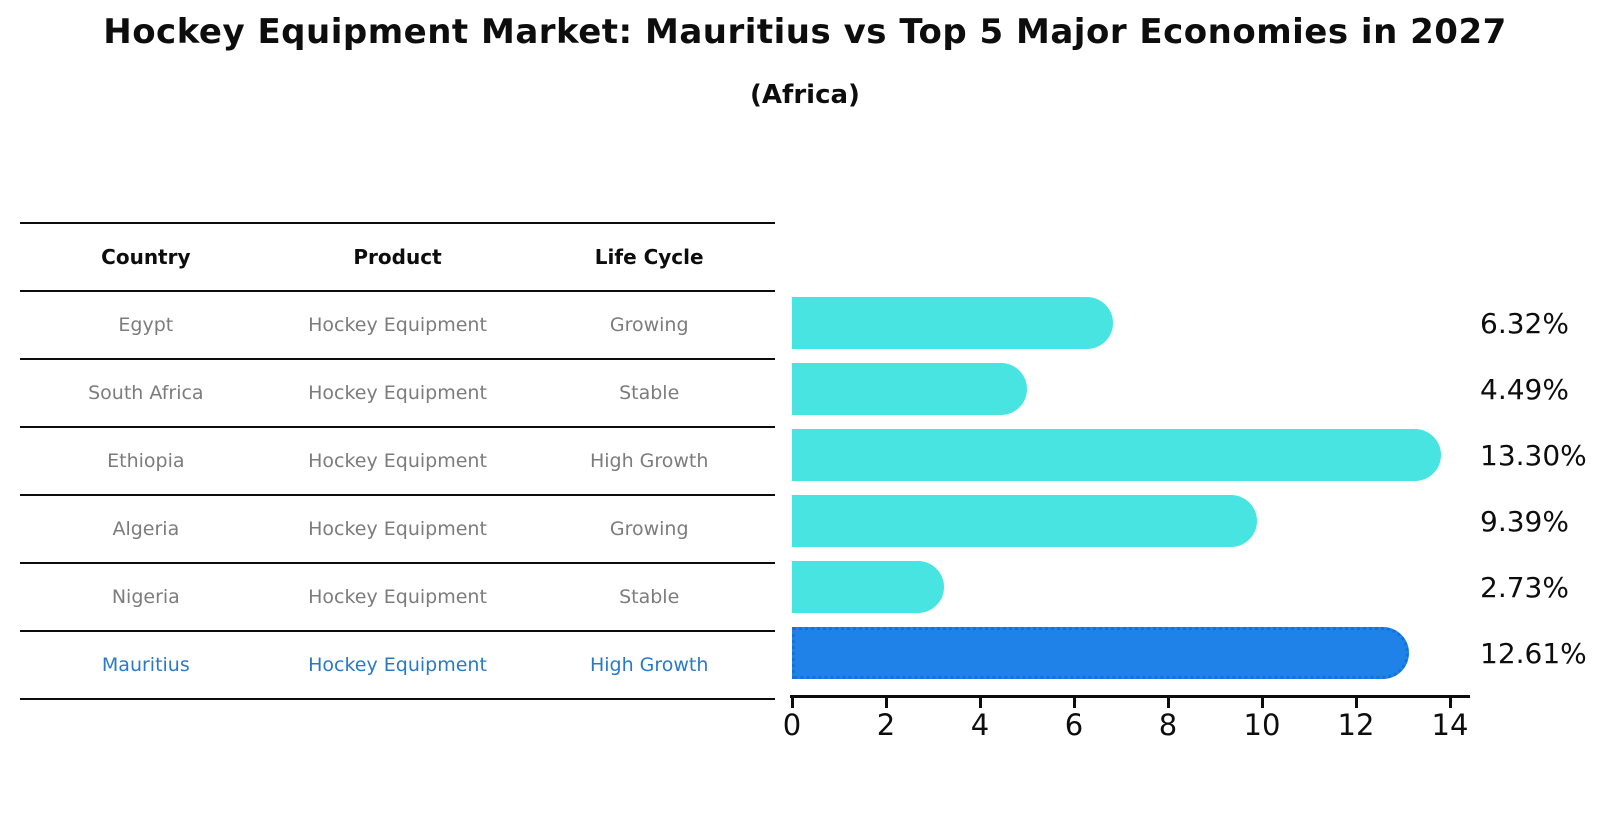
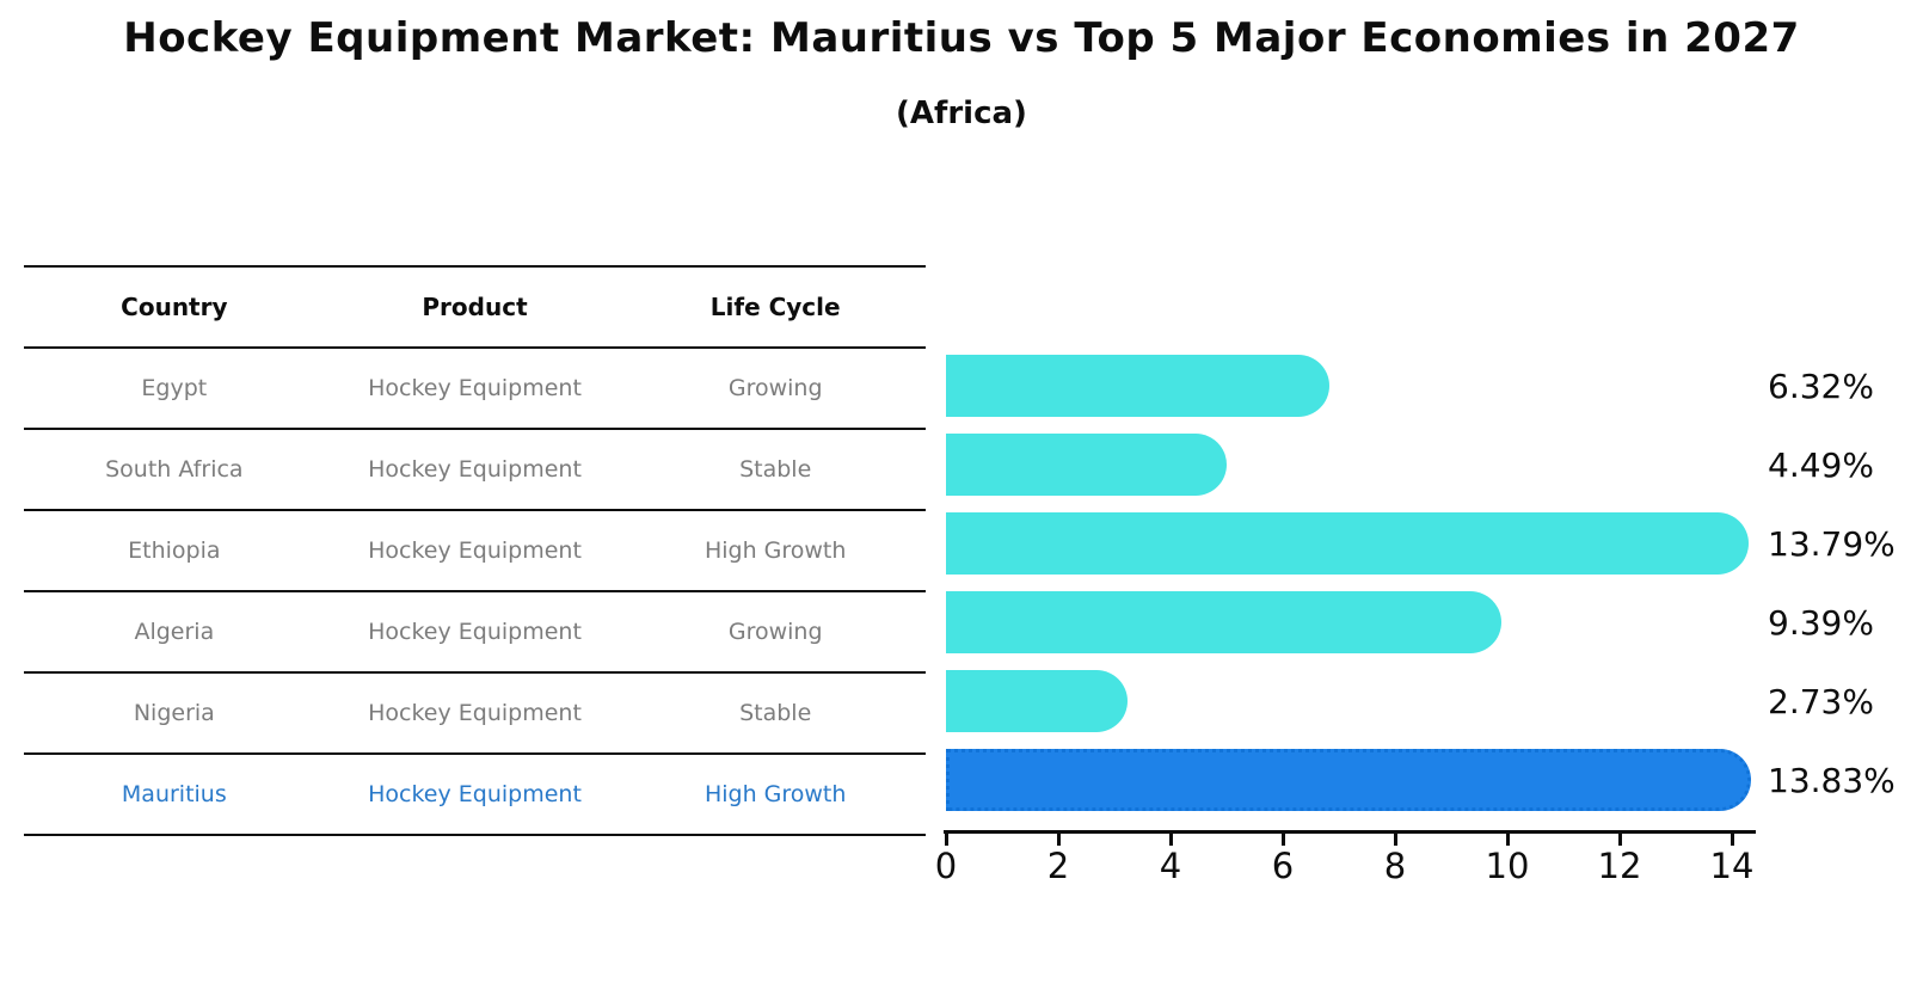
Ethiopia: 13.30% -> 13.79%
Mauritius: 12.61% -> 13.83%
